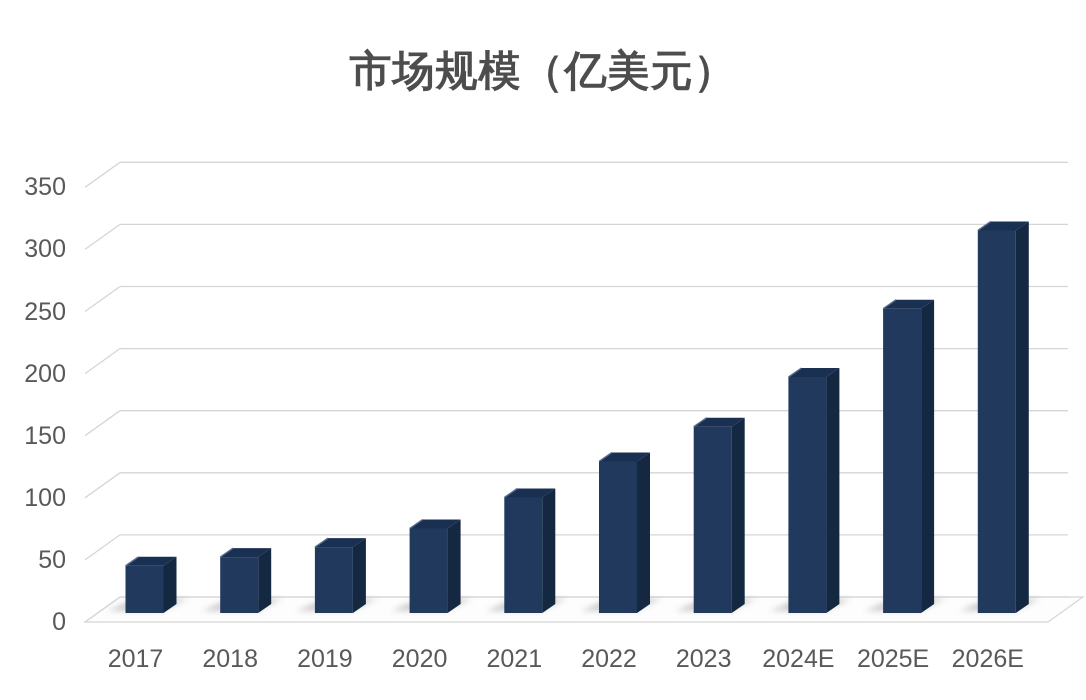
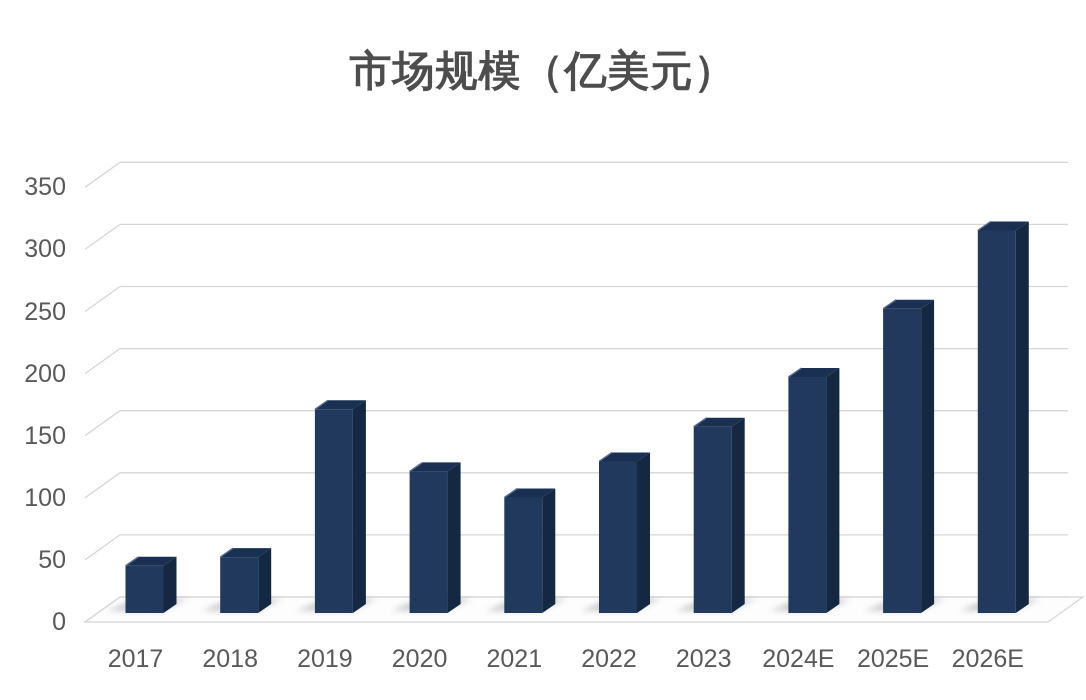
2019: 53 -> 164
2020: 68 -> 114
